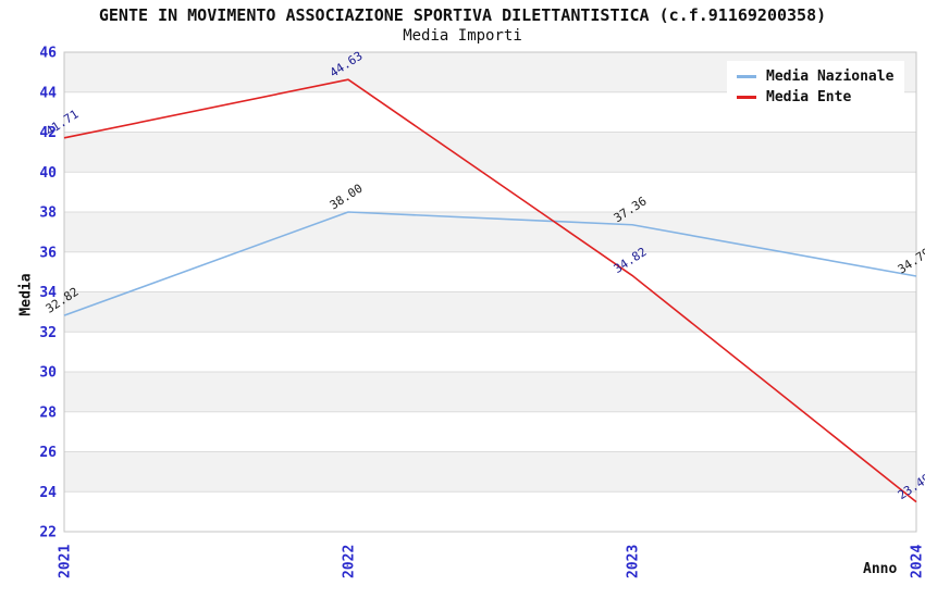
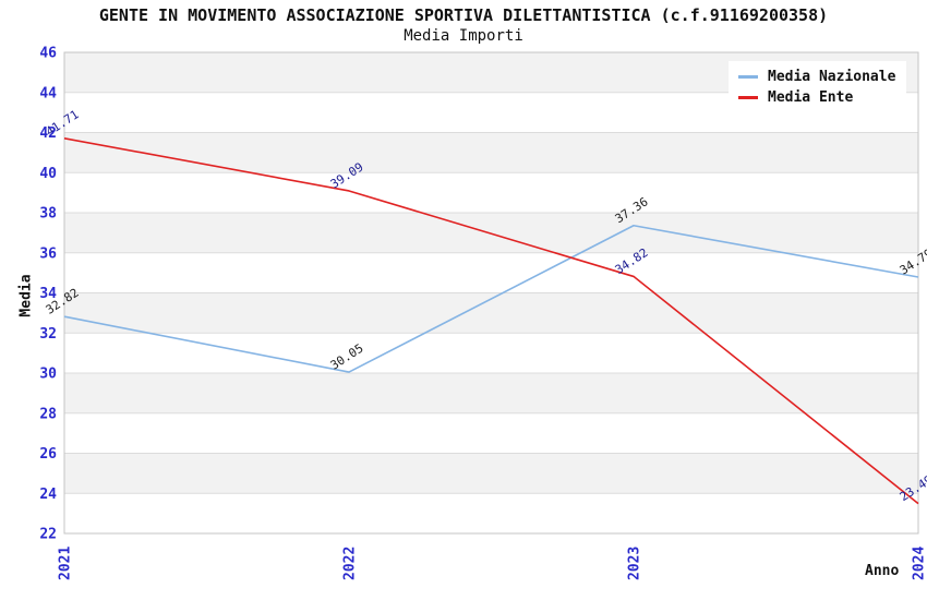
Media Nazionale/2022: 38.00 -> 30.05
Media Ente/2022: 44.63 -> 39.09
